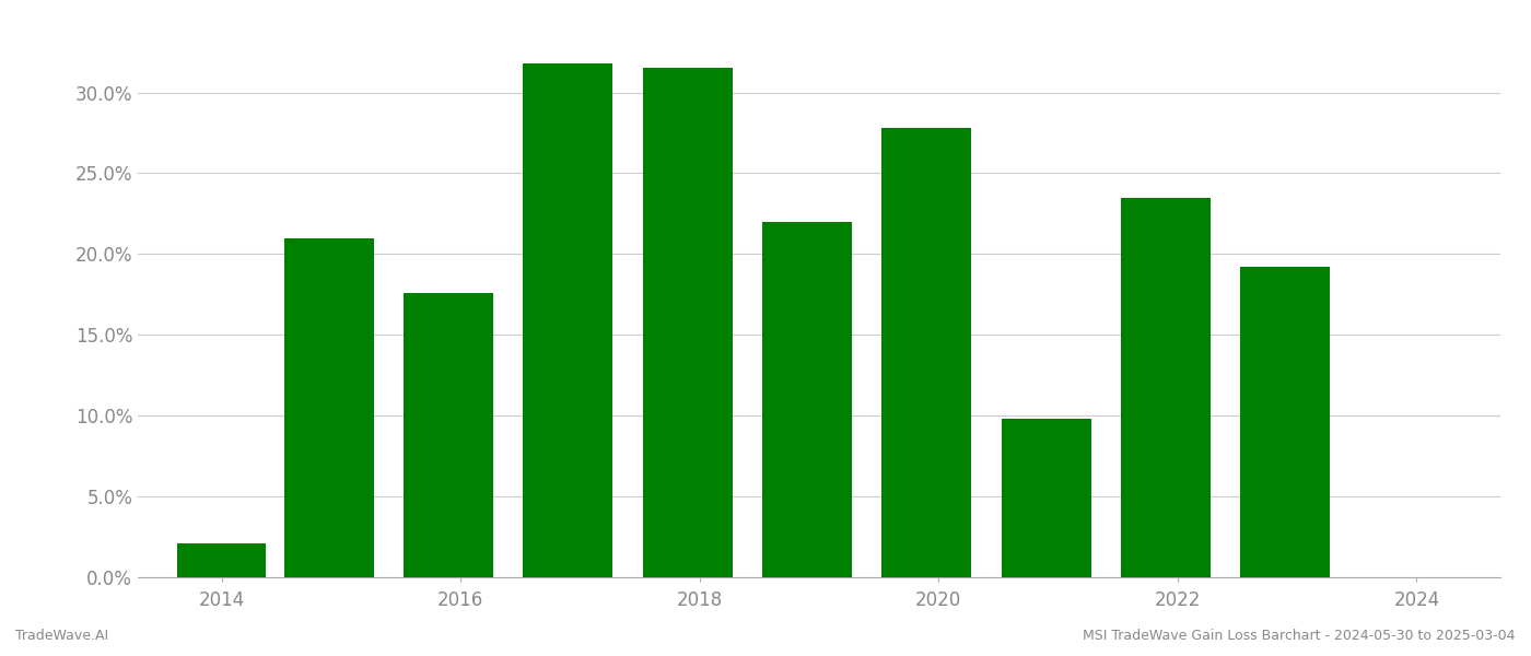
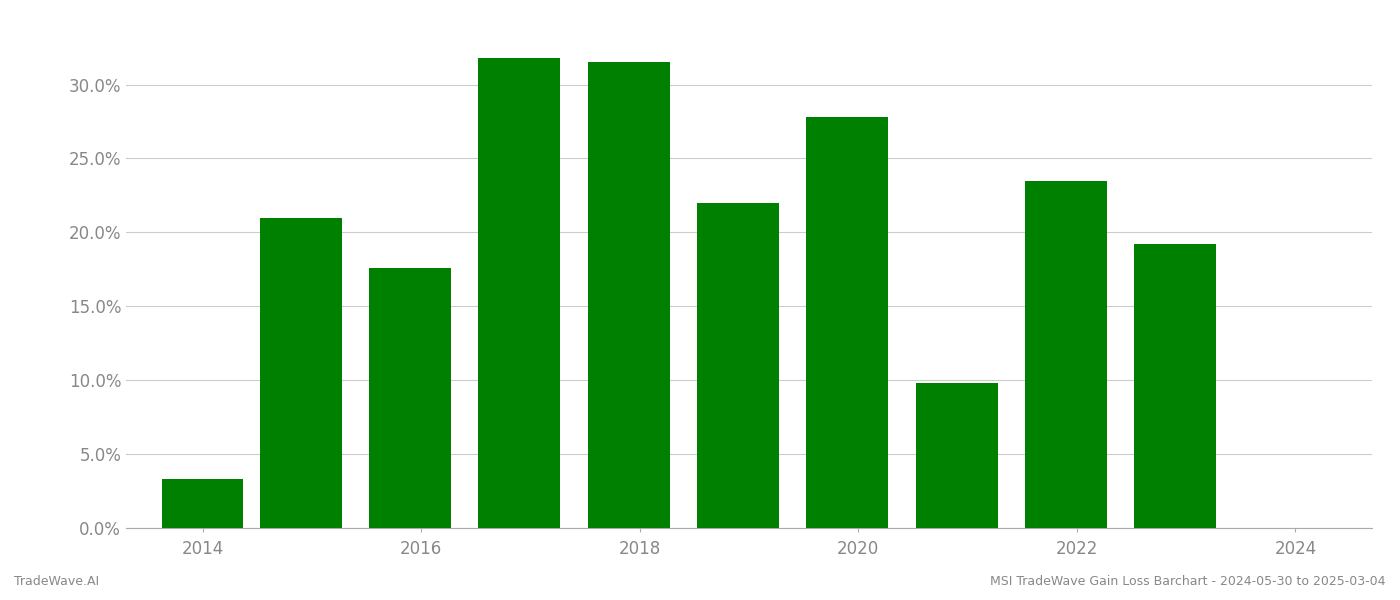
2014: 2.1% -> 3.3%
